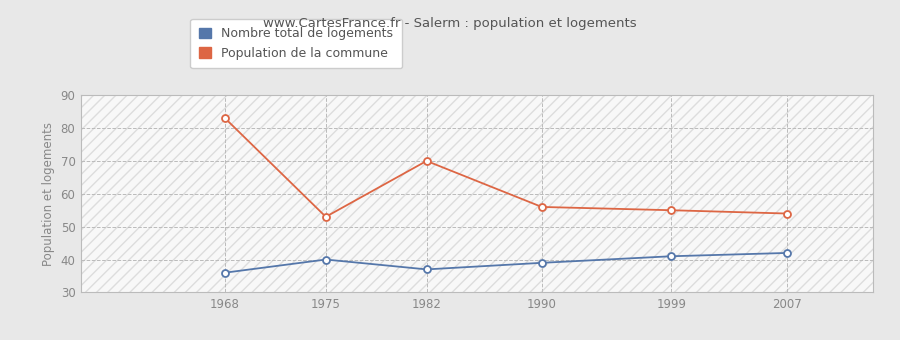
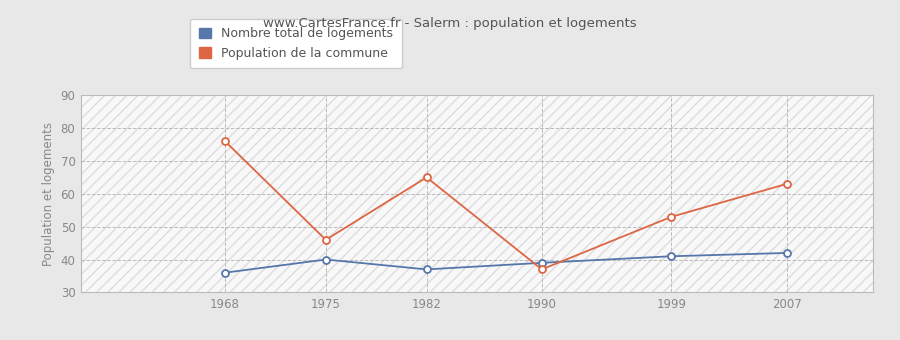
Population de la commune/1968: 83 -> 76
Population de la commune/1975: 53 -> 46
Population de la commune/1982: 70 -> 65
Population de la commune/1990: 56 -> 37
Population de la commune/1999: 55 -> 53
Population de la commune/2007: 54 -> 63
